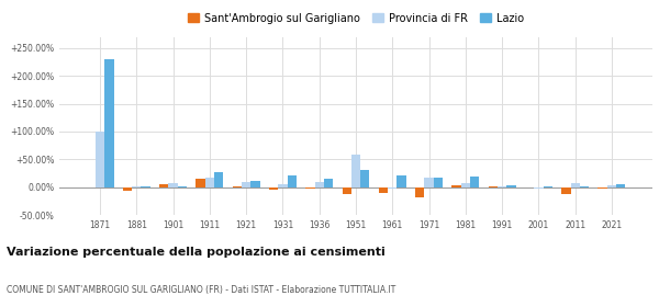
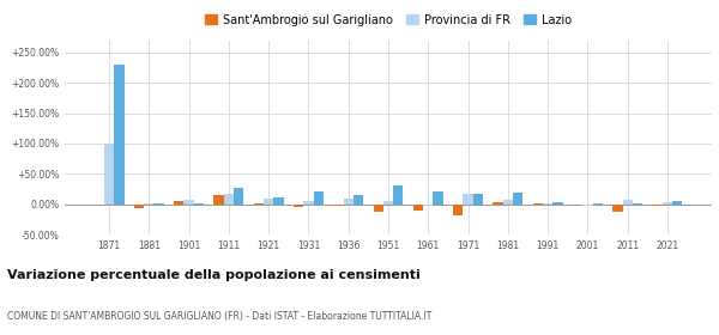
Provincia di FR/1951: 58% -> 5%
